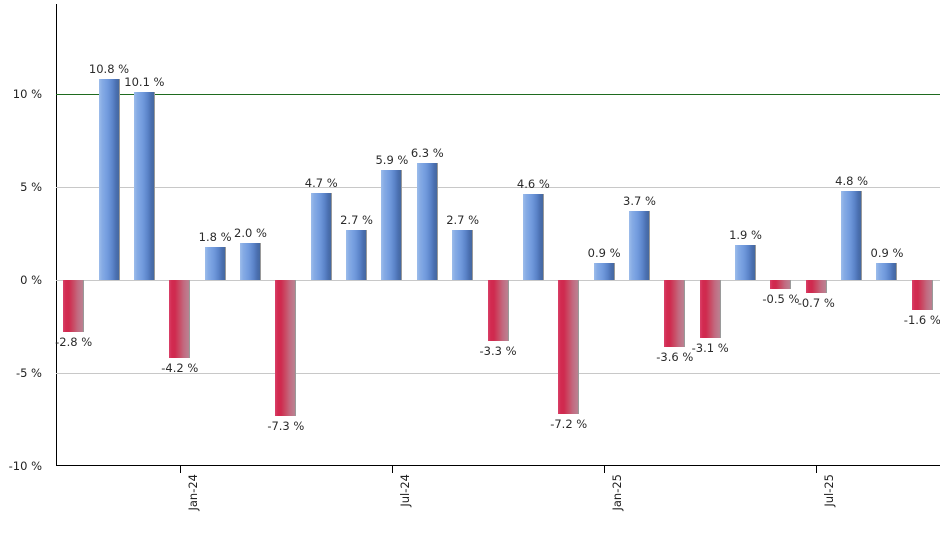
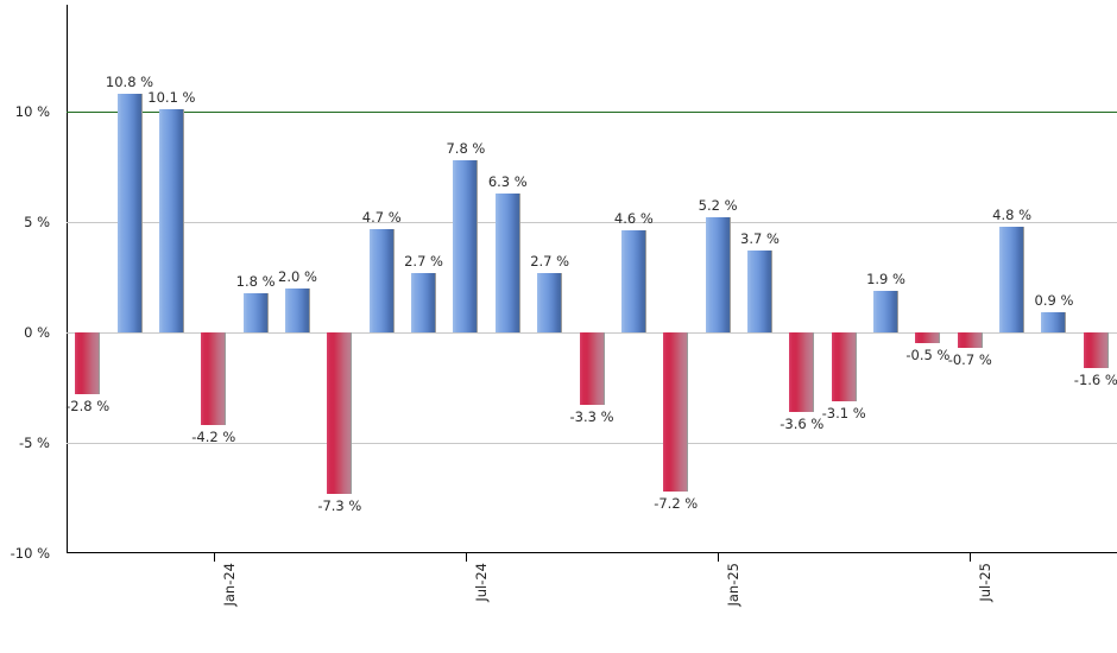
Jul-24: 5.9 -> 7.8
Jan-25: 0.9 -> 5.2
